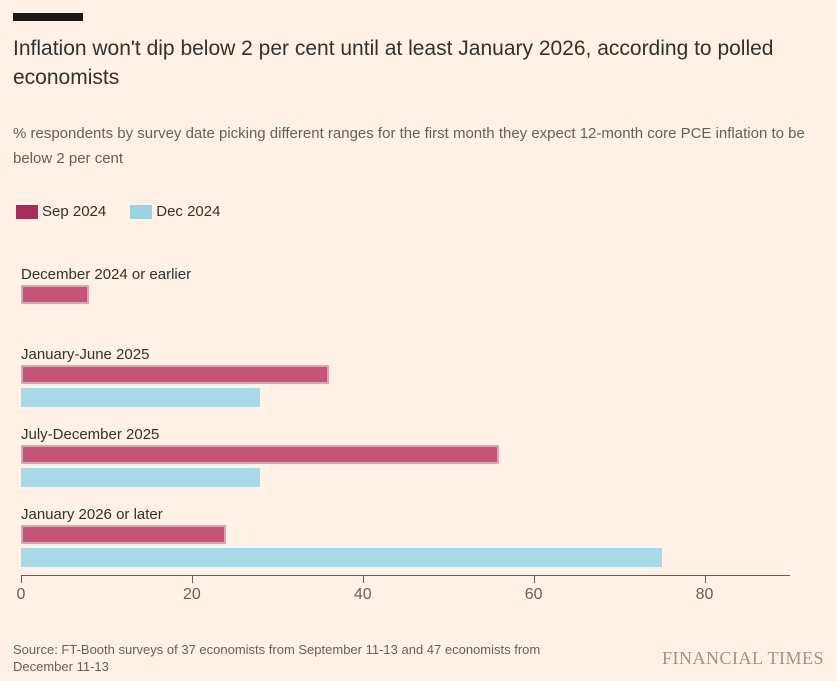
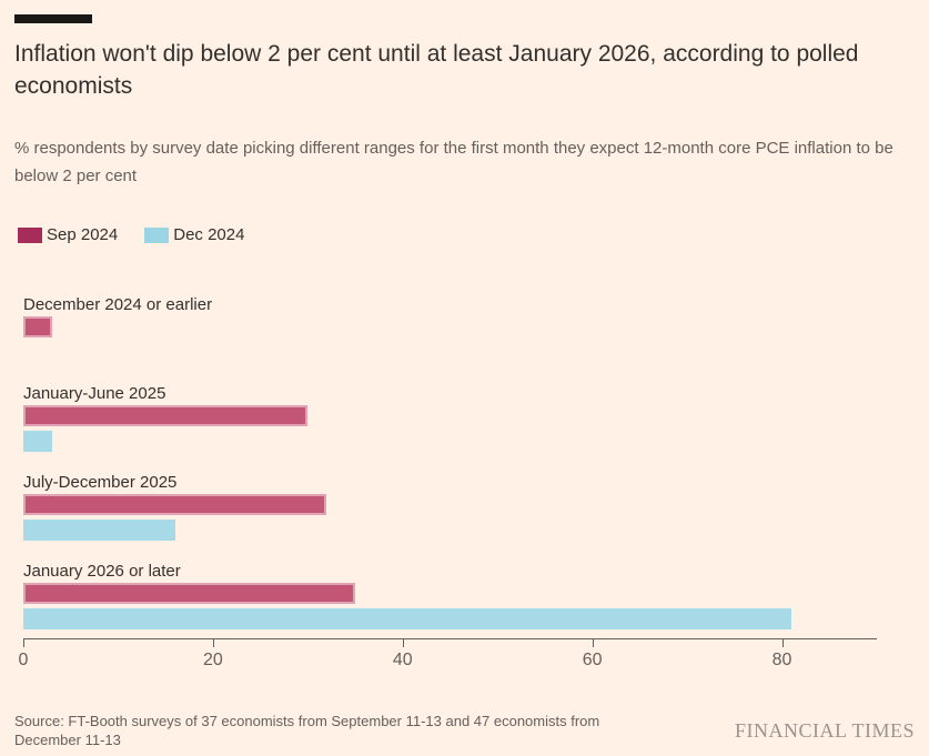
Sep 2024/December 2024 or earlier: 8 -> 3
Sep 2024/January-June 2025: 36 -> 30
Dec 2024/January-June 2025: 28 -> 3
Sep 2024/July-December 2025: 56 -> 32
Dec 2024/July-December 2025: 28 -> 16
Sep 2024/January 2026 or later: 24 -> 35
Dec 2024/January 2026 or later: 75 -> 81
